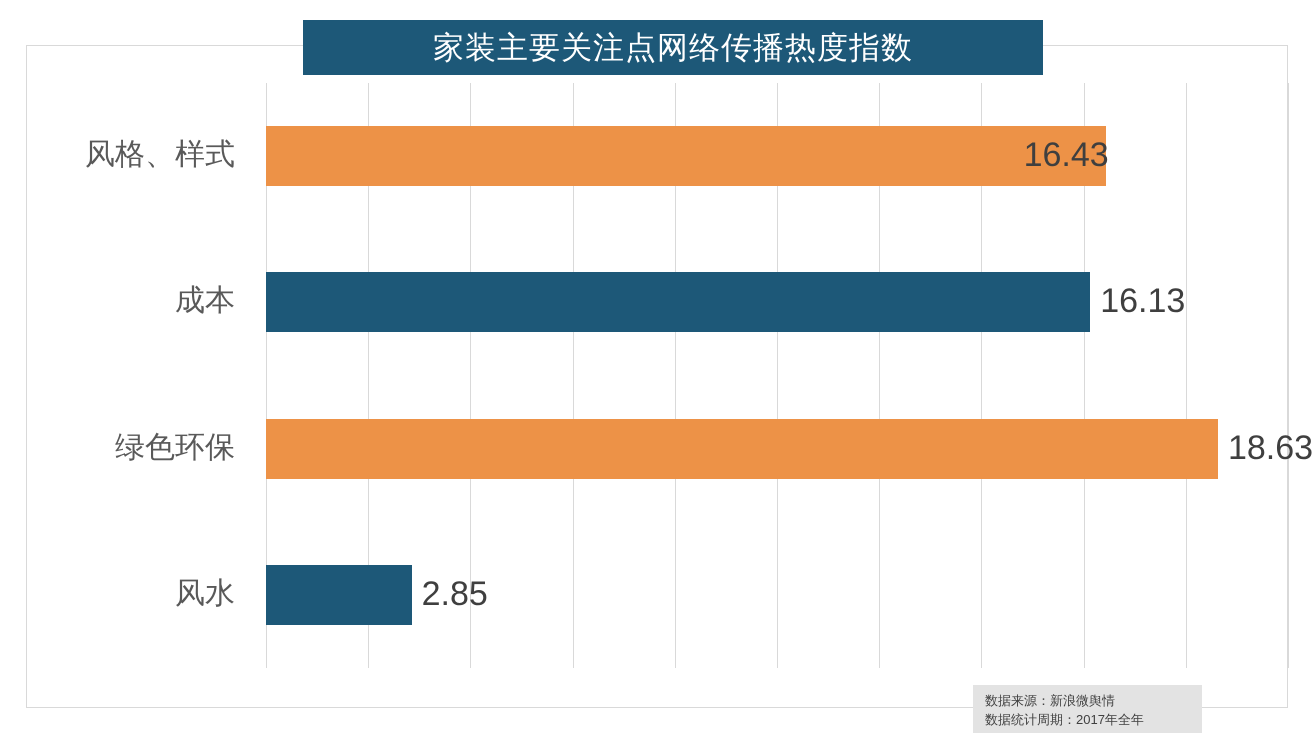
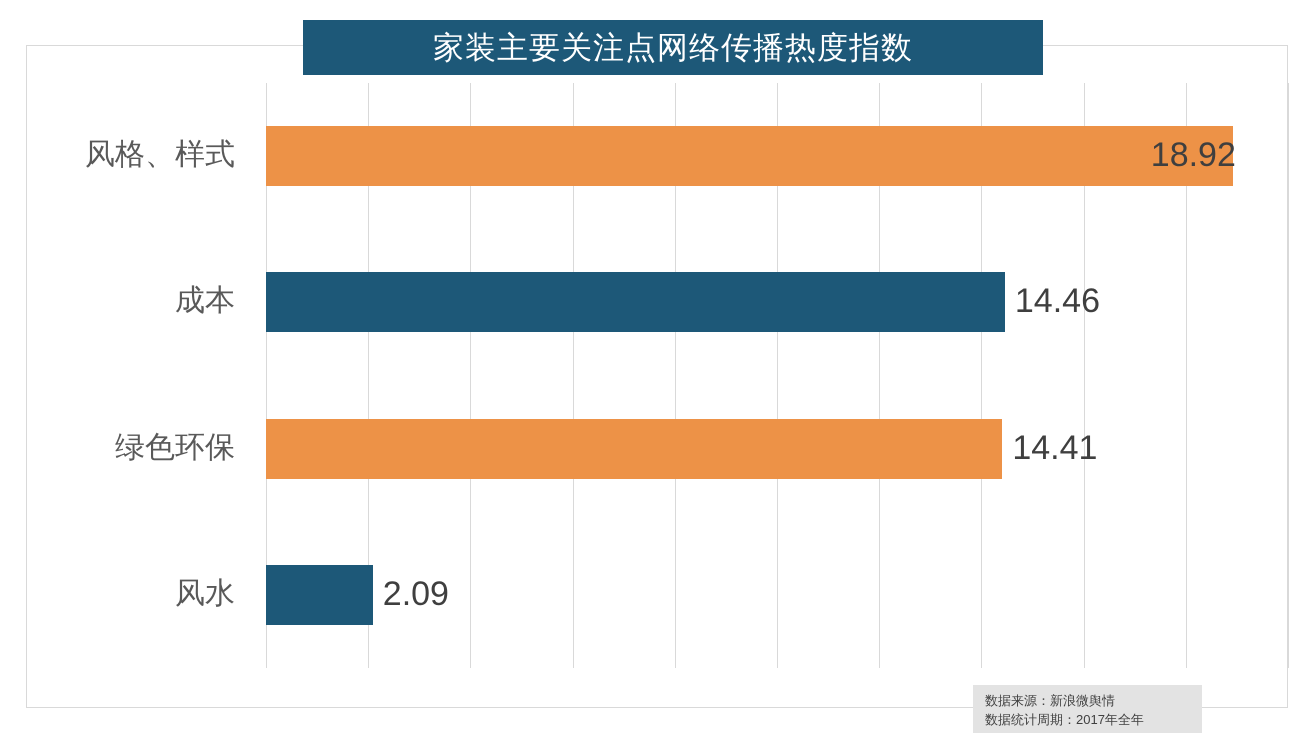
风格、样式: 16.43 -> 18.92
成本: 16.13 -> 14.46
绿色环保: 18.63 -> 14.41
风水: 2.85 -> 2.09
